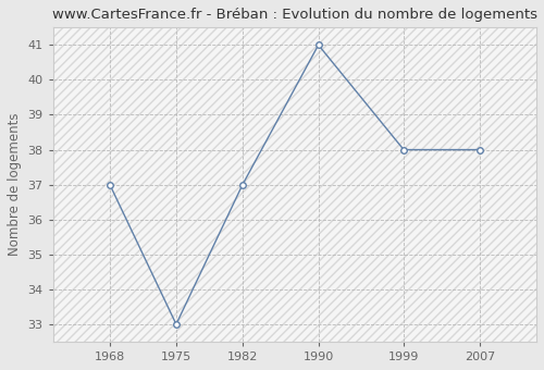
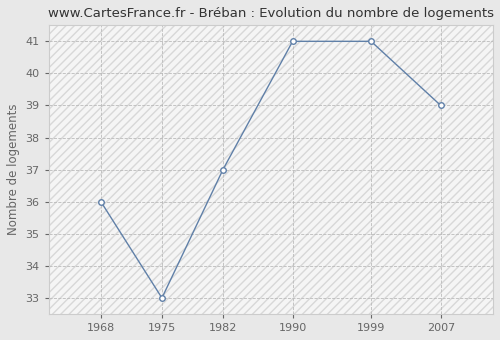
1968: 37 -> 36
1999: 38 -> 41
2007: 38 -> 39
